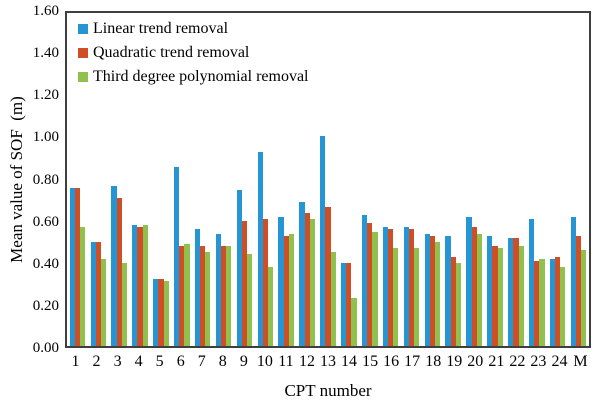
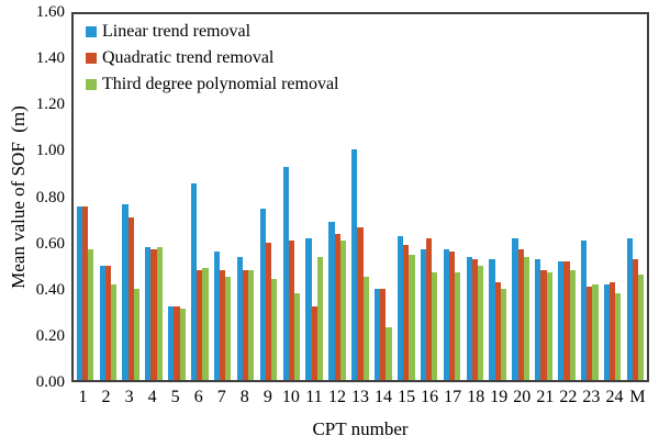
Quadratic trend removal/11: 0.53 -> 0.32
Quadratic trend removal/16: 0.56 -> 0.62
